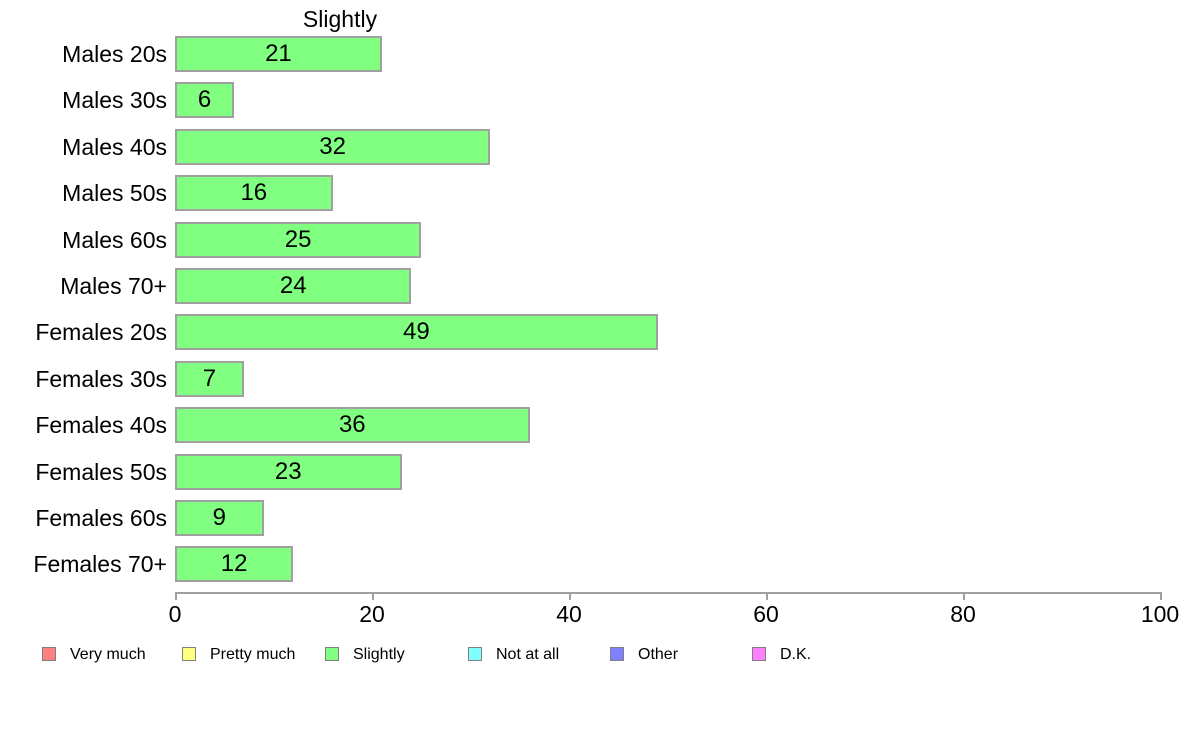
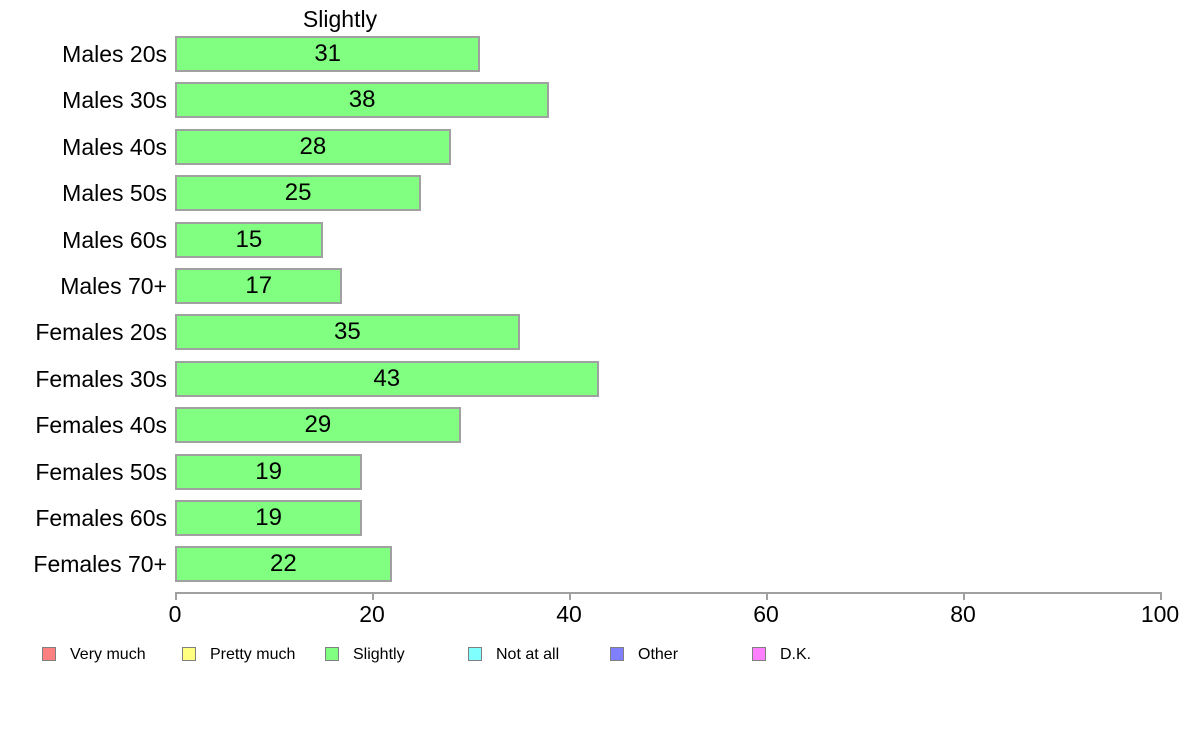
Males 20s: 21 -> 31
Males 30s: 6 -> 38
Males 40s: 32 -> 28
Males 50s: 16 -> 25
Males 60s: 25 -> 15
Males 70+: 24 -> 17
Females 20s: 49 -> 35
Females 30s: 7 -> 43
Females 40s: 36 -> 29
Females 50s: 23 -> 19
Females 60s: 9 -> 19
Females 70+: 12 -> 22
